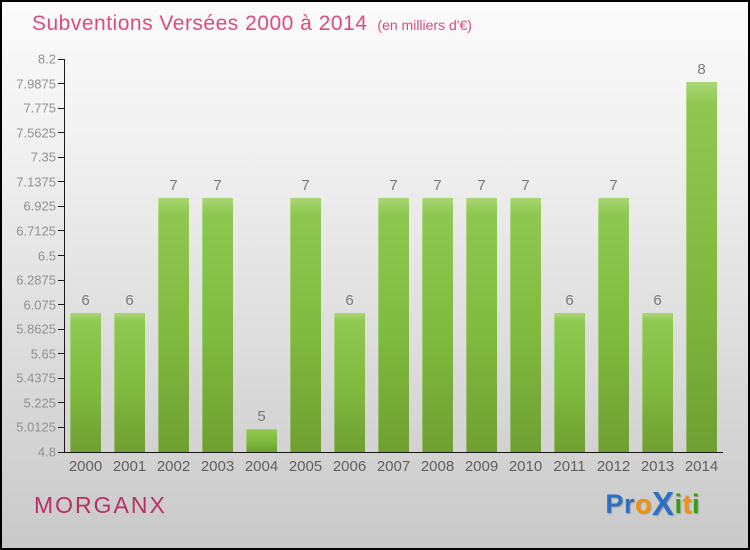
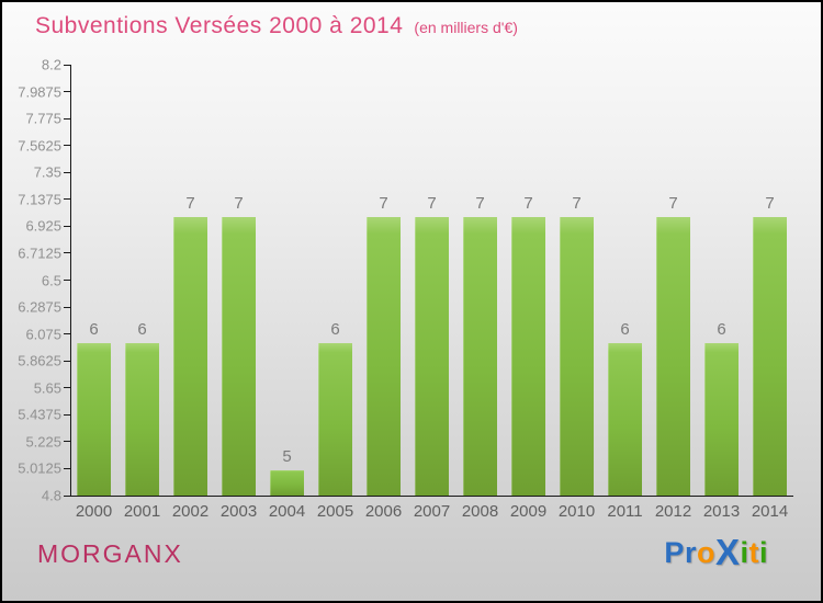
2005: 7 -> 6
2006: 6 -> 7
2014: 8 -> 7
